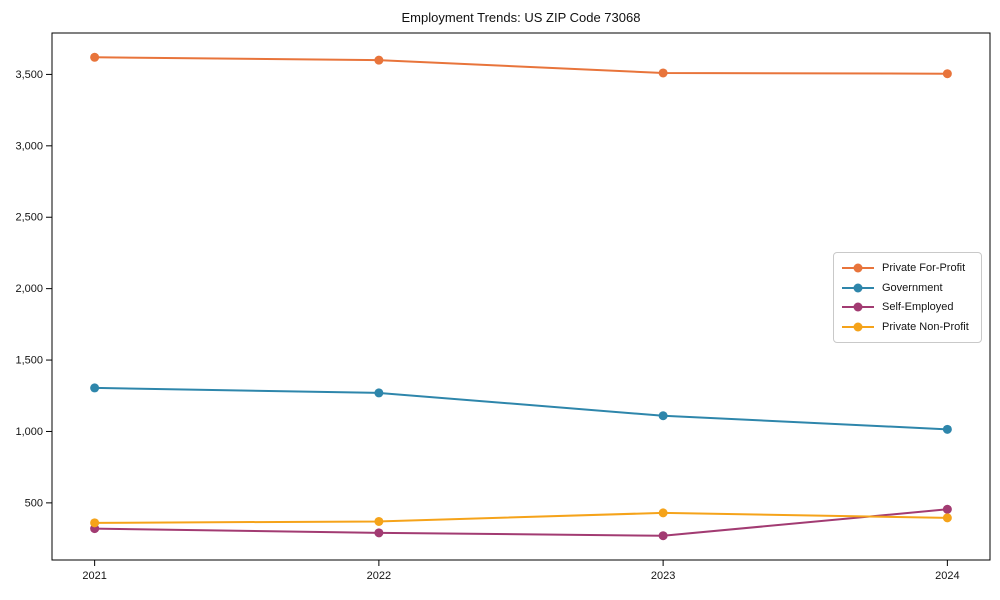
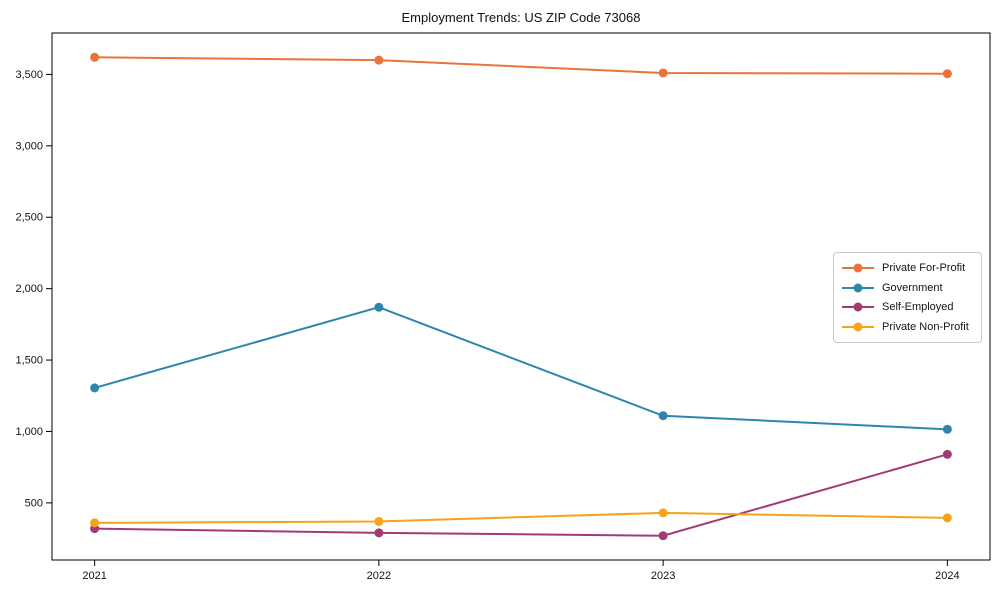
Government/2022: 1270 -> 1870
Self-Employed/2024: 460 -> 840
